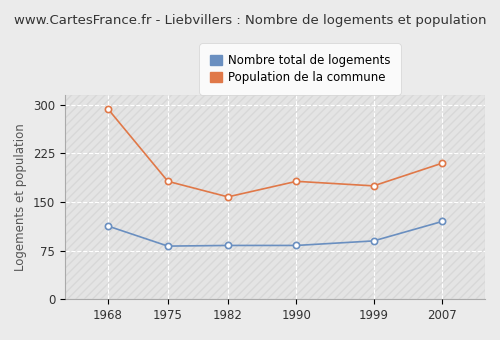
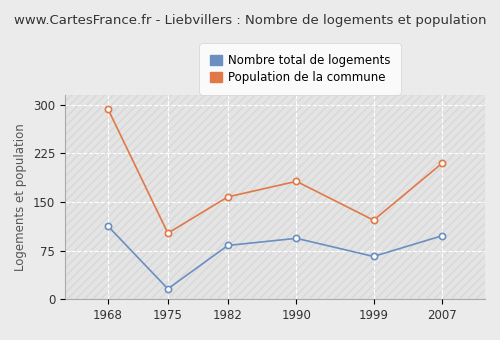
Nombre total de logements/1975: 82 -> 16
Population de la commune/1975: 182 -> 102
Nombre total de logements/1990: 83 -> 94
Nombre total de logements/1999: 90 -> 66
Population de la commune/1999: 175 -> 122
Nombre total de logements/2007: 120 -> 98
